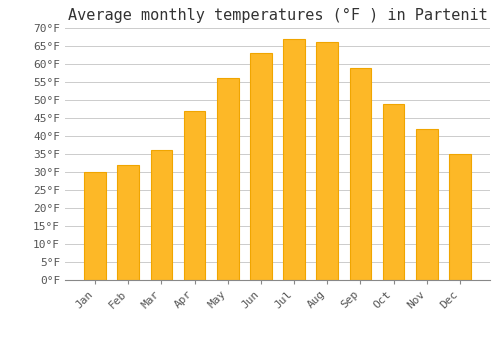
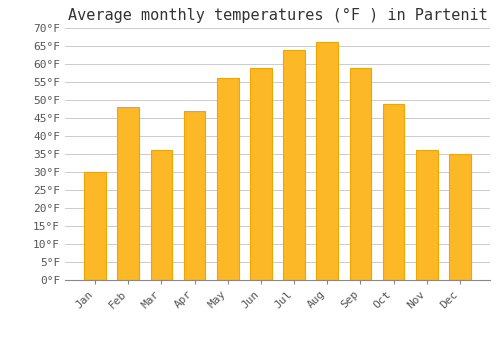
Feb: 32°F -> 48°F
Jun: 63°F -> 59°F
Jul: 67°F -> 64°F
Nov: 42°F -> 36°F
